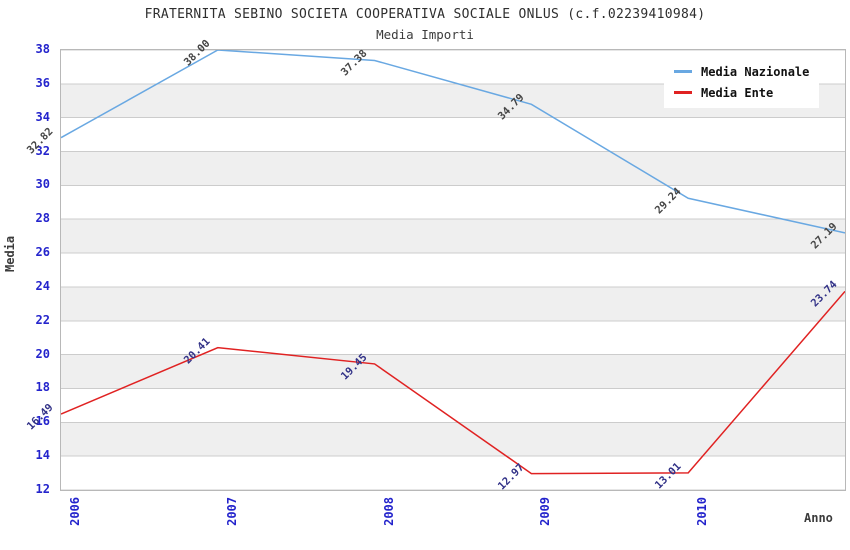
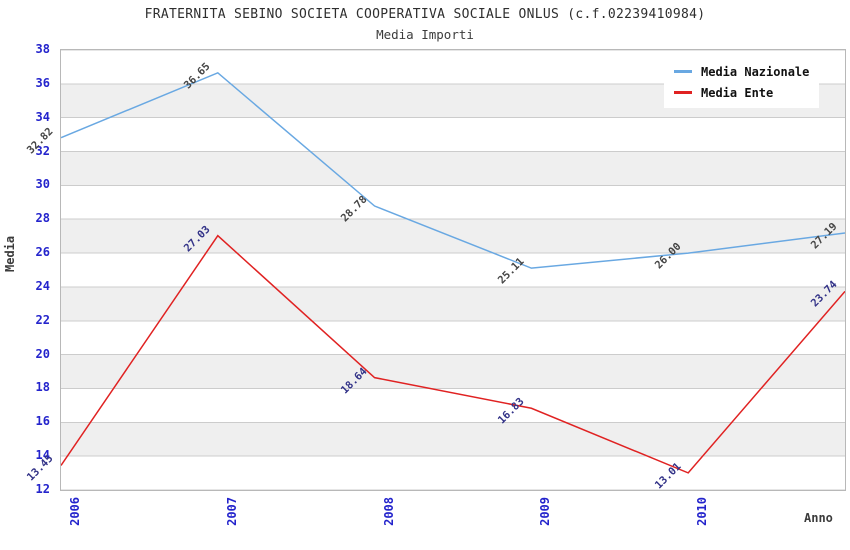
Media Ente/2006: 16.49 -> 13.45
Media Nazionale/2007: 38.00 -> 36.65
Media Ente/2007: 20.41 -> 27.03
Media Nazionale/2008: 37.38 -> 28.78
Media Ente/2008: 19.45 -> 18.64
Media Nazionale/2009: 34.79 -> 25.11
Media Ente/2009: 12.97 -> 16.83
Media Nazionale/2010: 29.24 -> 26.00
